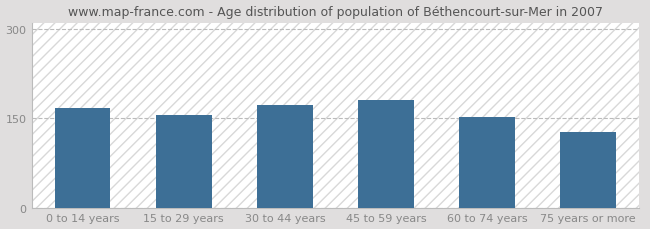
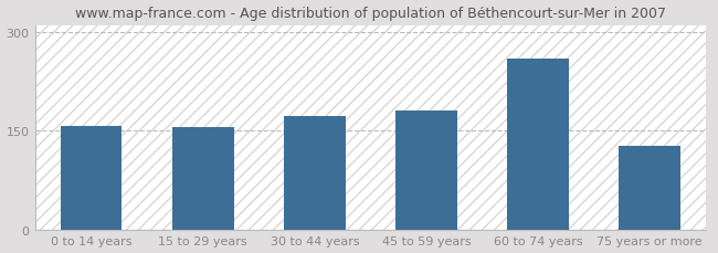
0 to 14 years: 168 -> 158
60 to 74 years: 152 -> 260
